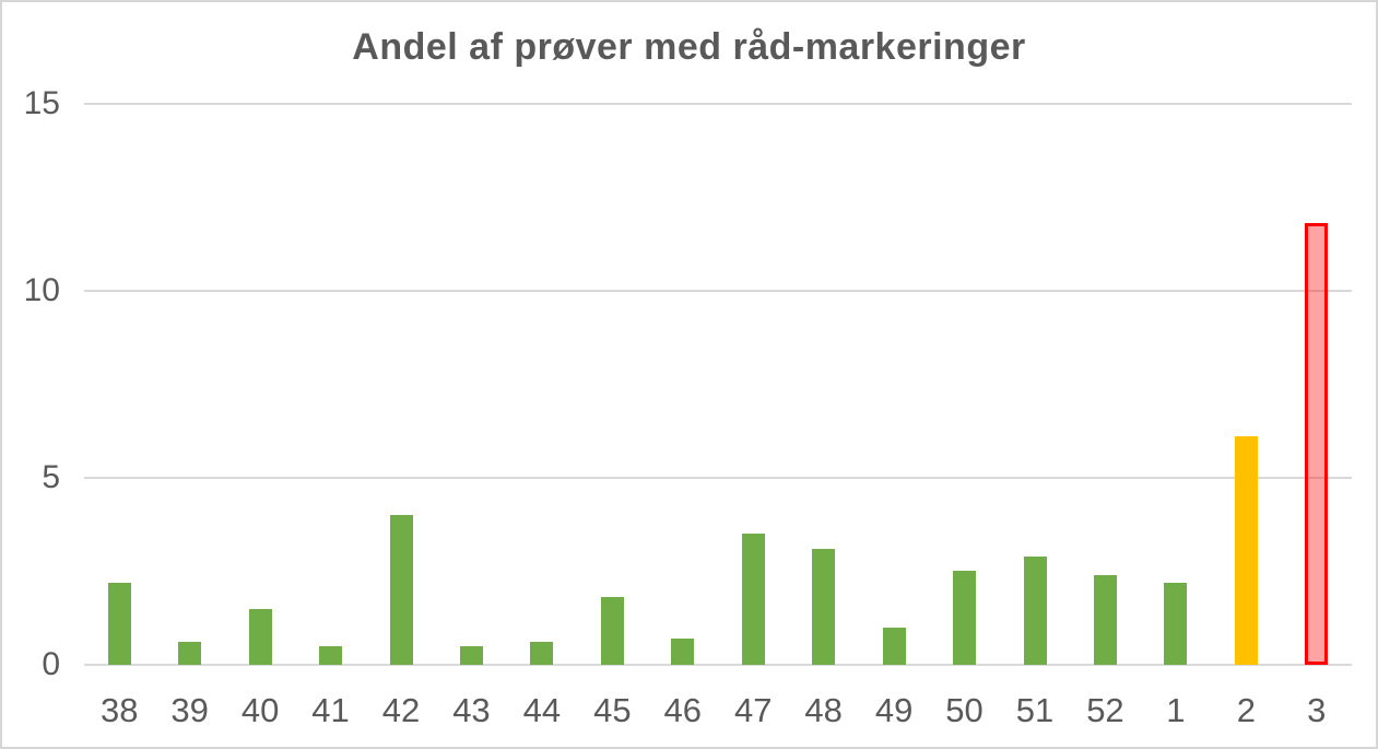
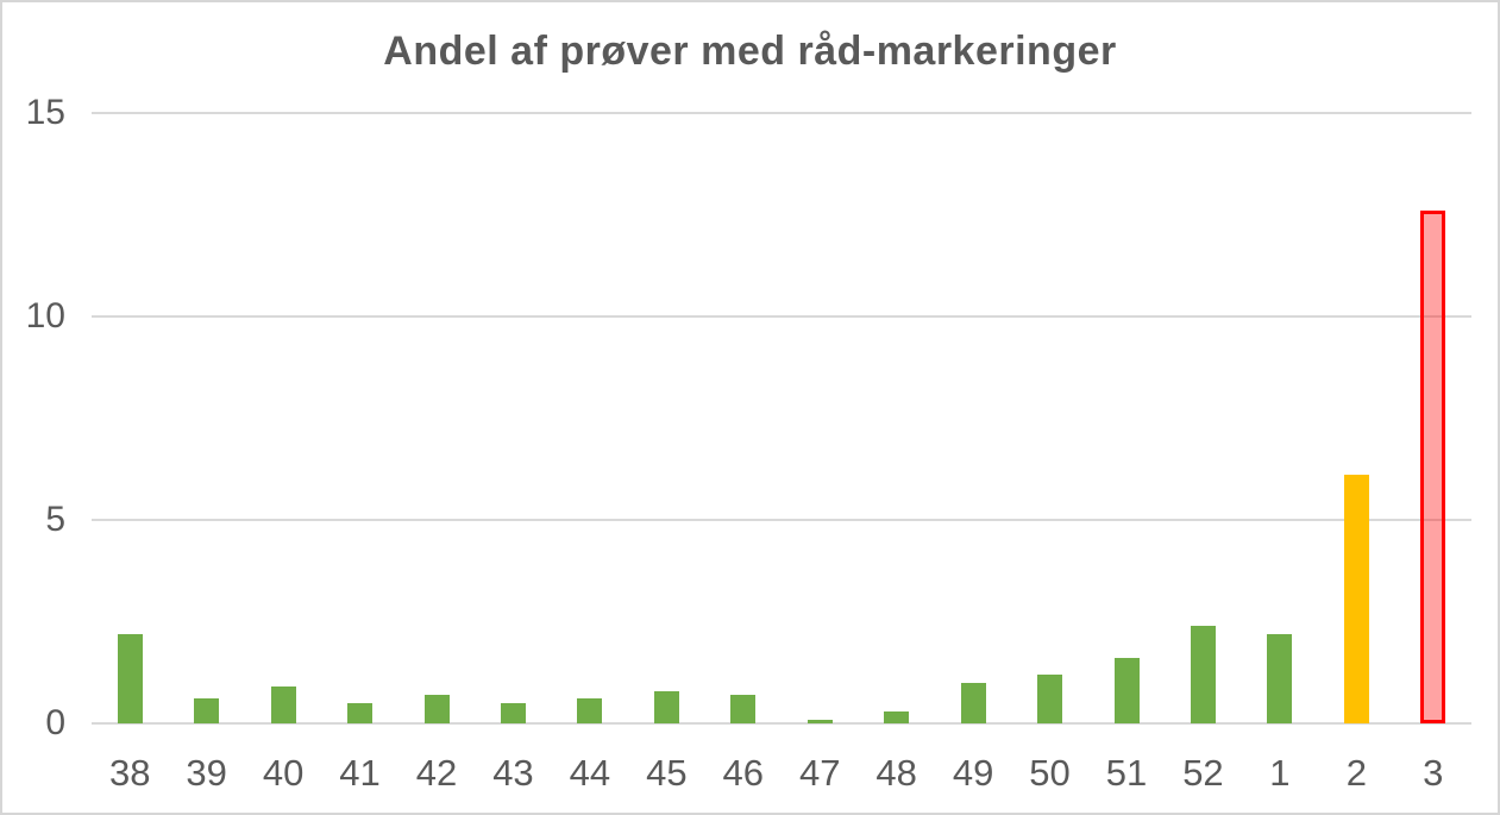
40: 1.5 -> 0.9
42: 4.0 -> 0.7
45: 1.8 -> 0.8
47: 3.5 -> 0.1
48: 3.1 -> 0.3
50: 2.5 -> 1.2
51: 2.9 -> 1.6
3: 11.8 -> 12.6
